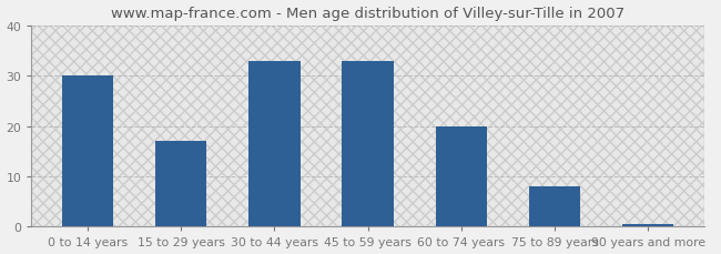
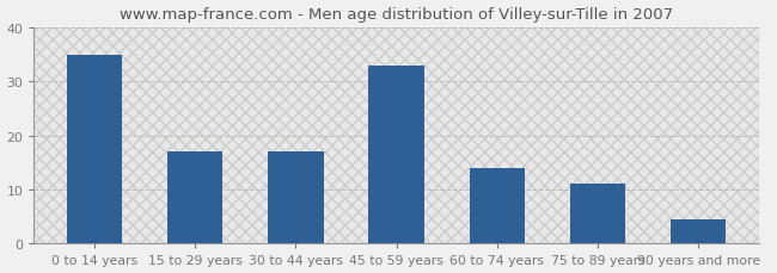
0 to 14 years: 30.0 -> 35.0
30 to 44 years: 33.0 -> 17.0
60 to 74 years: 20.0 -> 14.0
75 to 89 years: 8.0 -> 11.0
90 years and more: 0.5 -> 4.5
